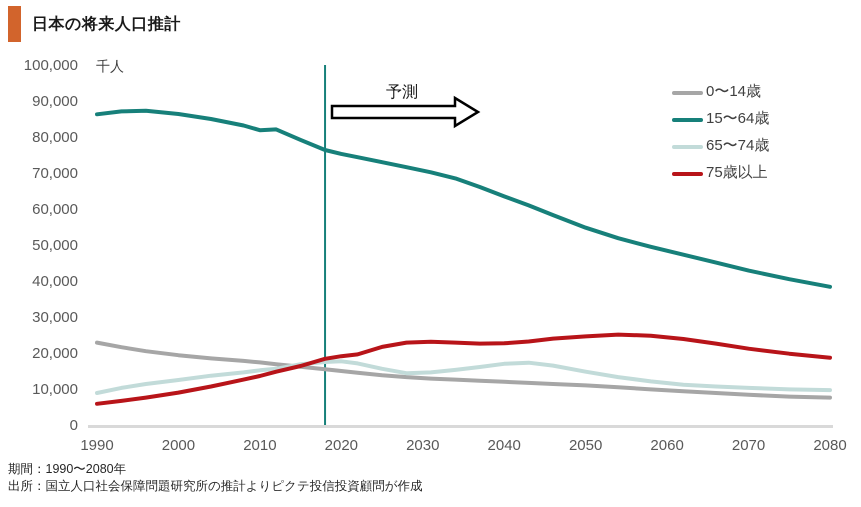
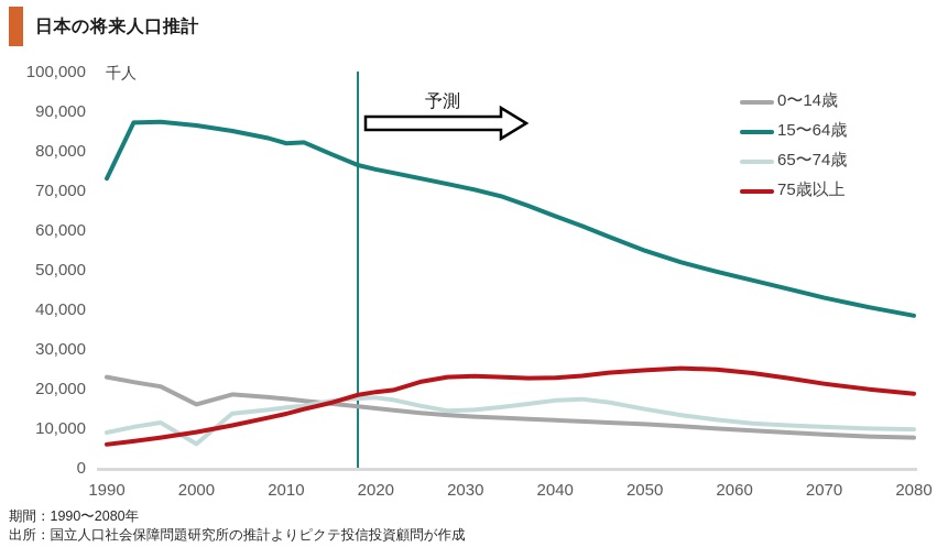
15〜64歳/1990: 86000 -> 73000
0〜14歳/2000: 19000 -> 16000
65〜74歳/2000: 12000 -> 6000
